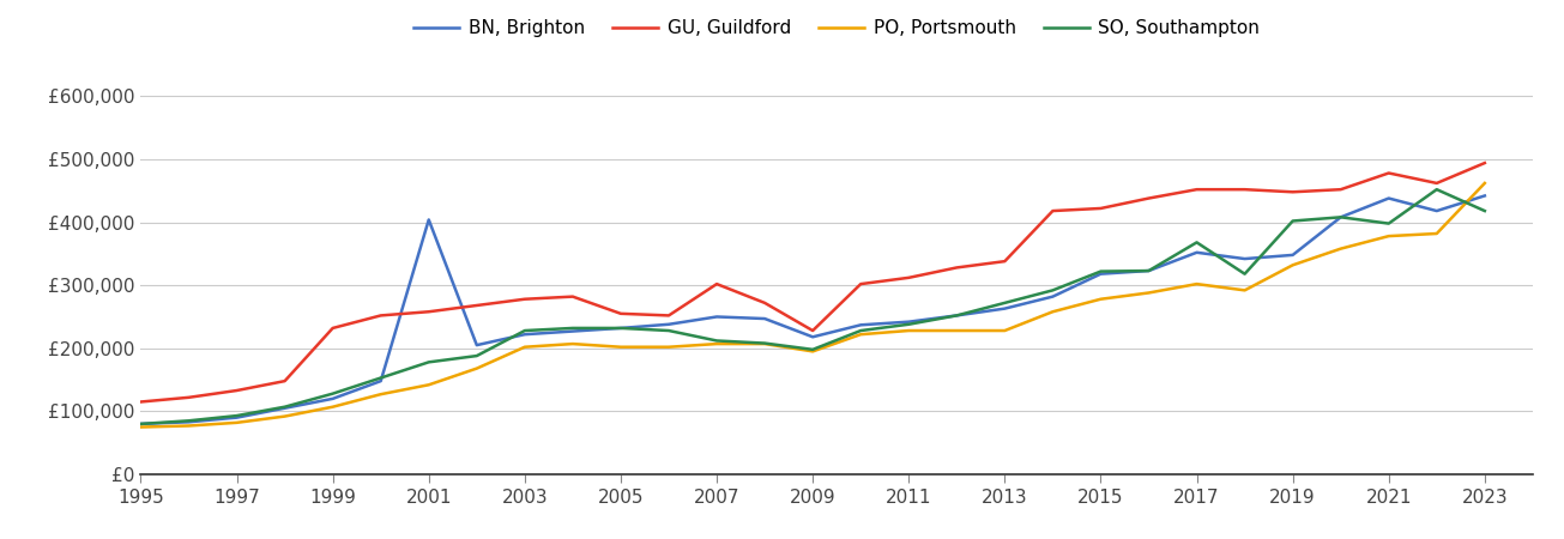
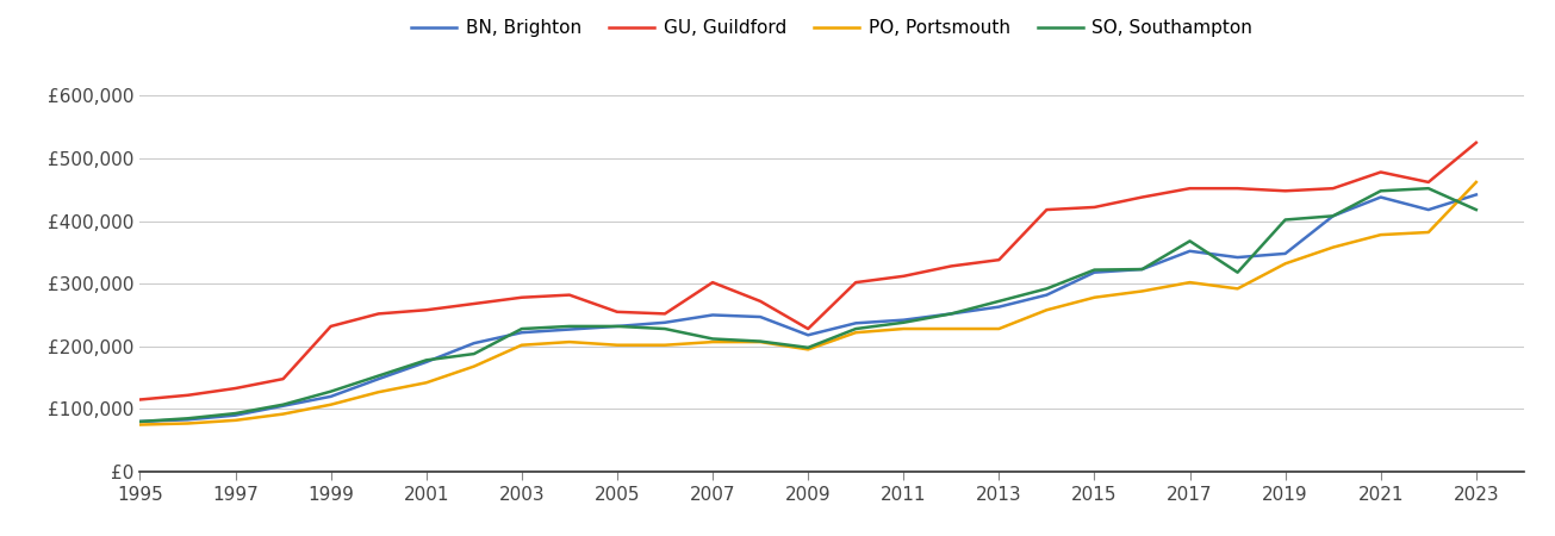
BN, Brighton/2001: £404,000 -> £175,000
SO, Southampton/2021: £398,000 -> £448,000
GU, Guildford/2023: £494,000 -> £525,000
